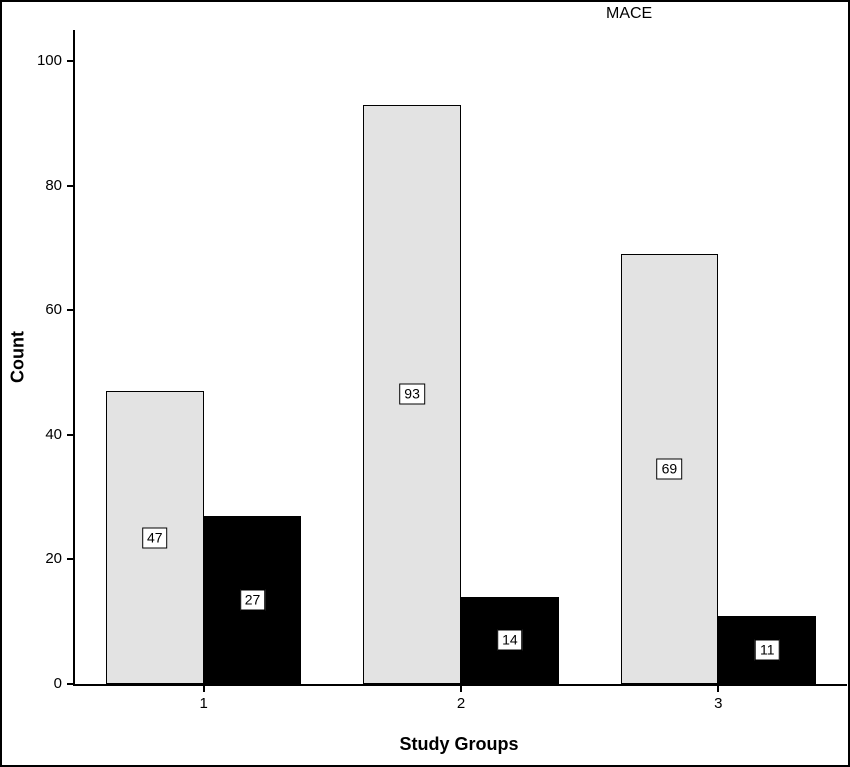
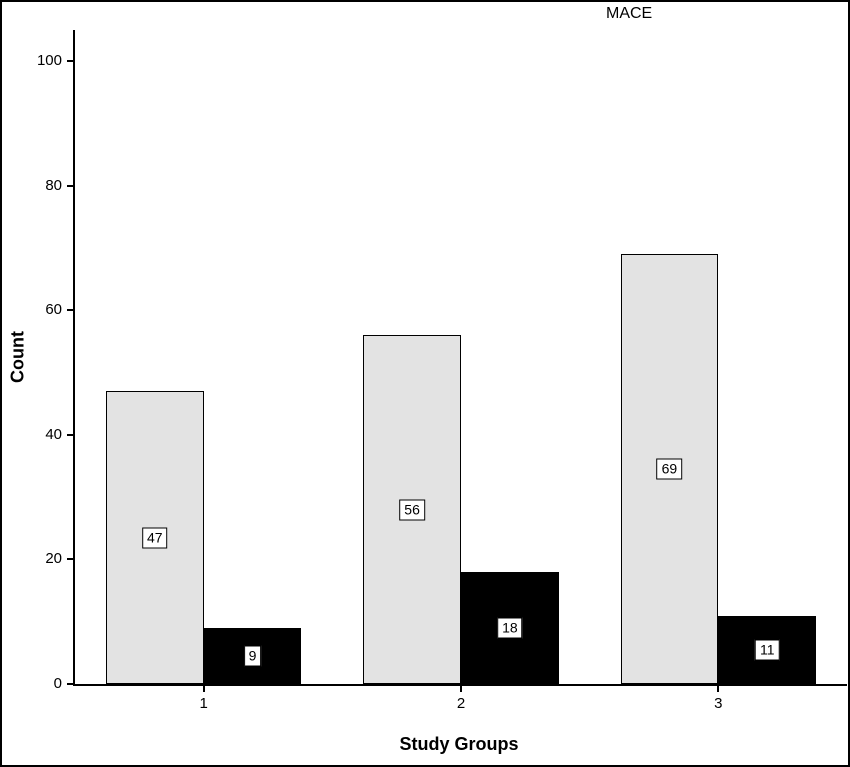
1/1: 27 -> 9
0/2: 93 -> 56
1/2: 14 -> 18
